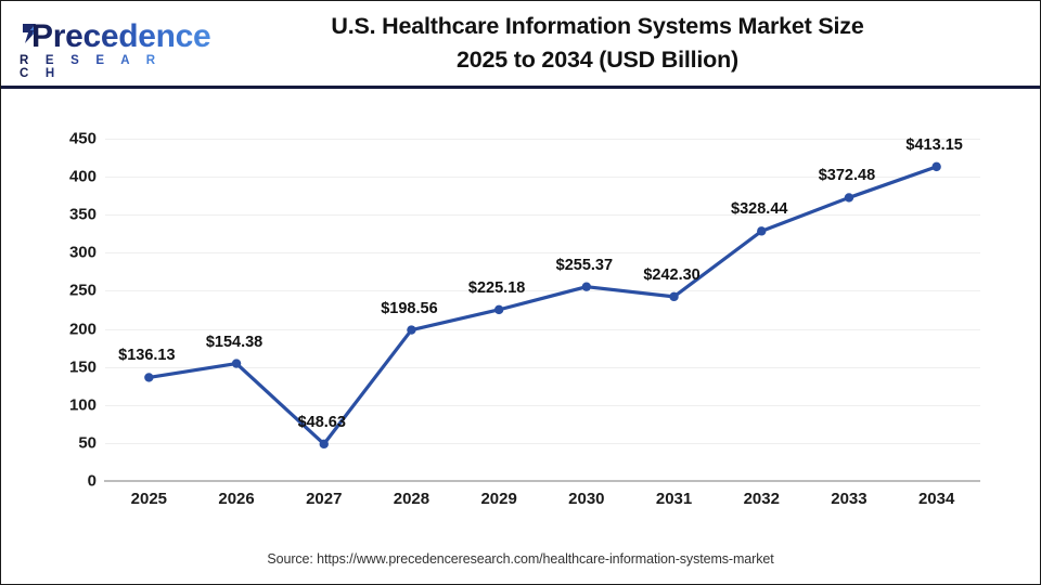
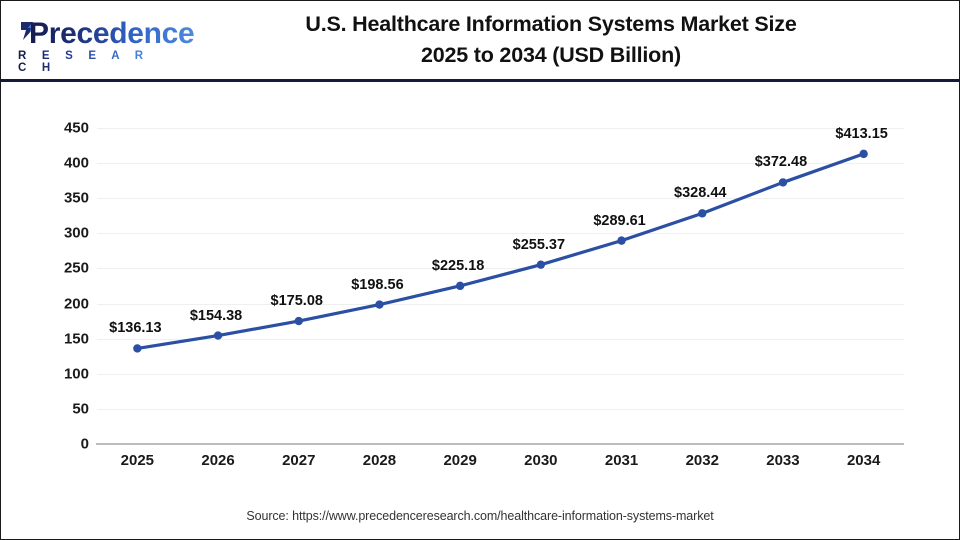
2027: $48.63 -> $175.08
2031: $242.30 -> $289.61
